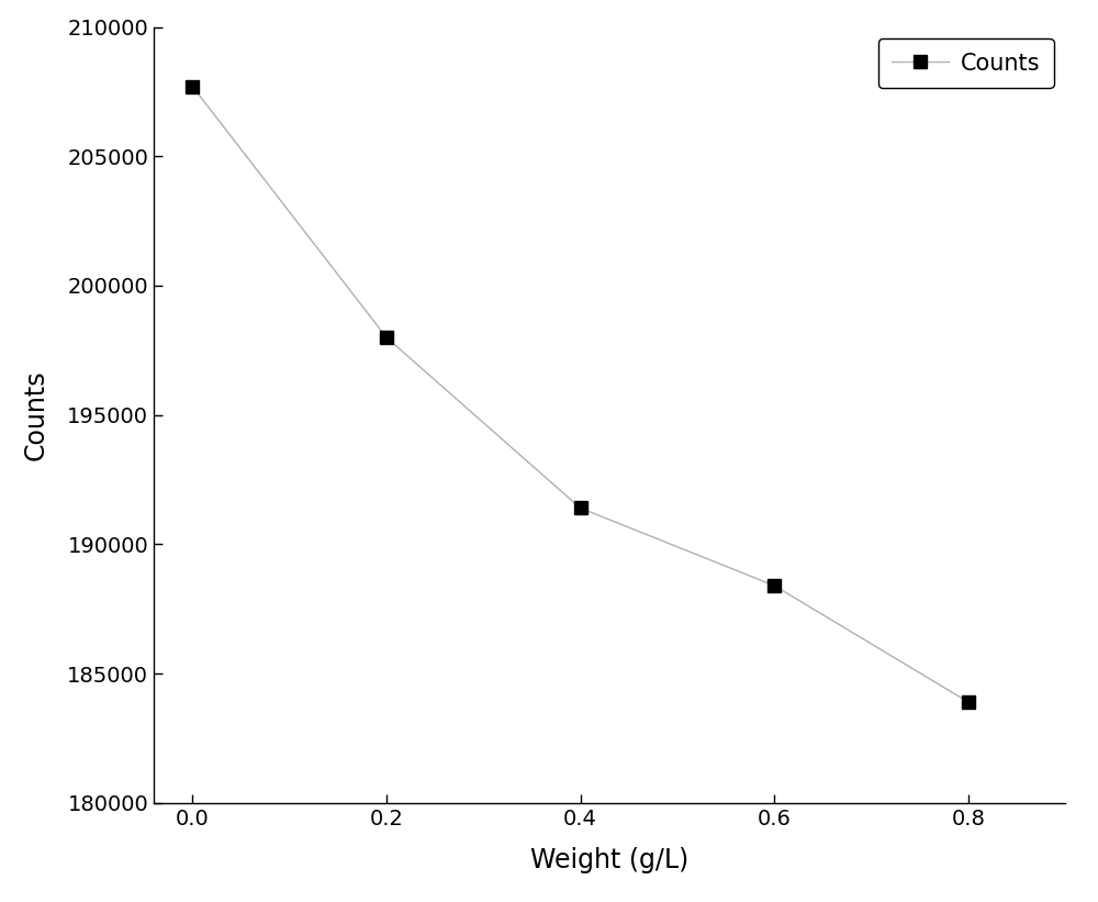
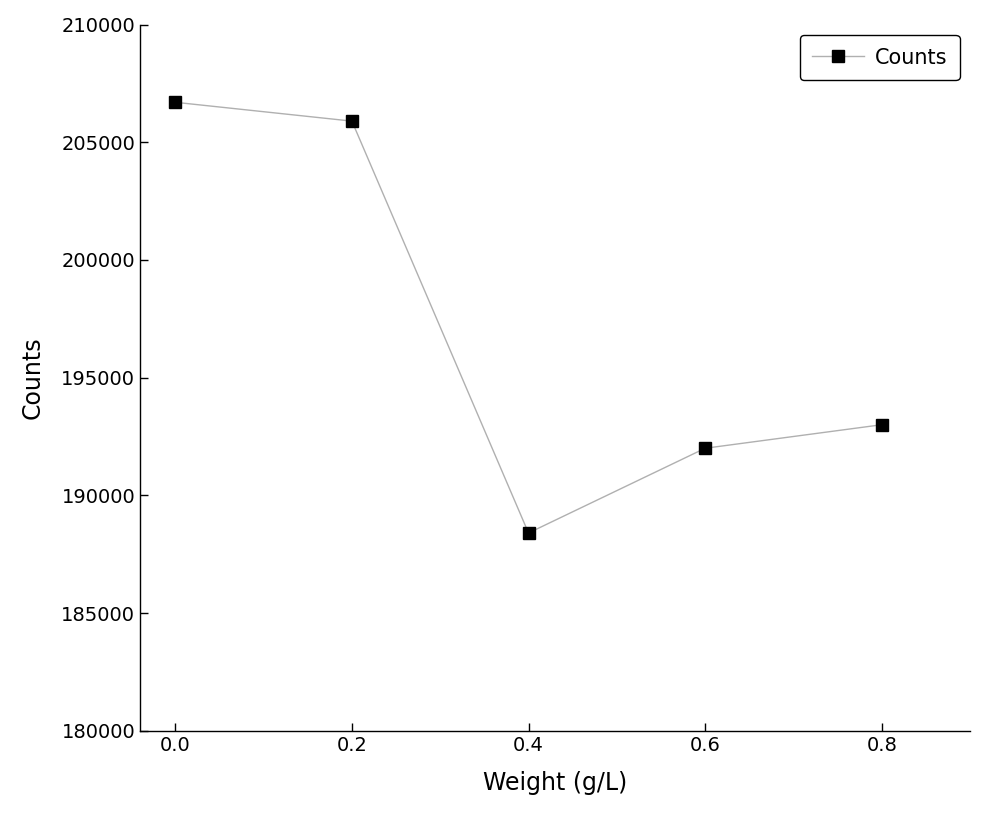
0.0: 207700 -> 206700
0.2: 198000 -> 205900
0.4: 191400 -> 188400
0.6: 188400 -> 192000
0.8: 183900 -> 193000
